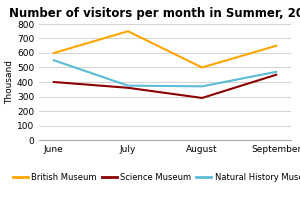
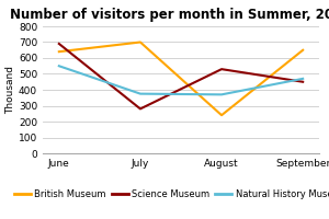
British Museum/June: 600 -> 640
Science Museum/June: 400 -> 690
British Museum/July: 750 -> 700
Science Museum/July: 360 -> 280
British Museum/August: 500 -> 240
Science Museum/August: 290 -> 530
